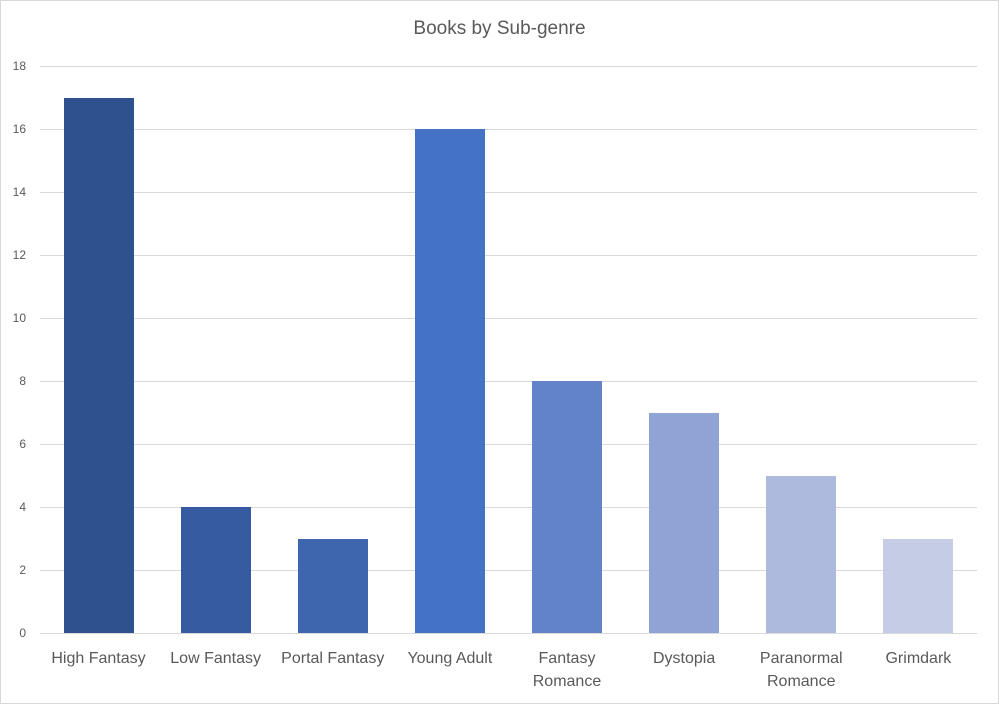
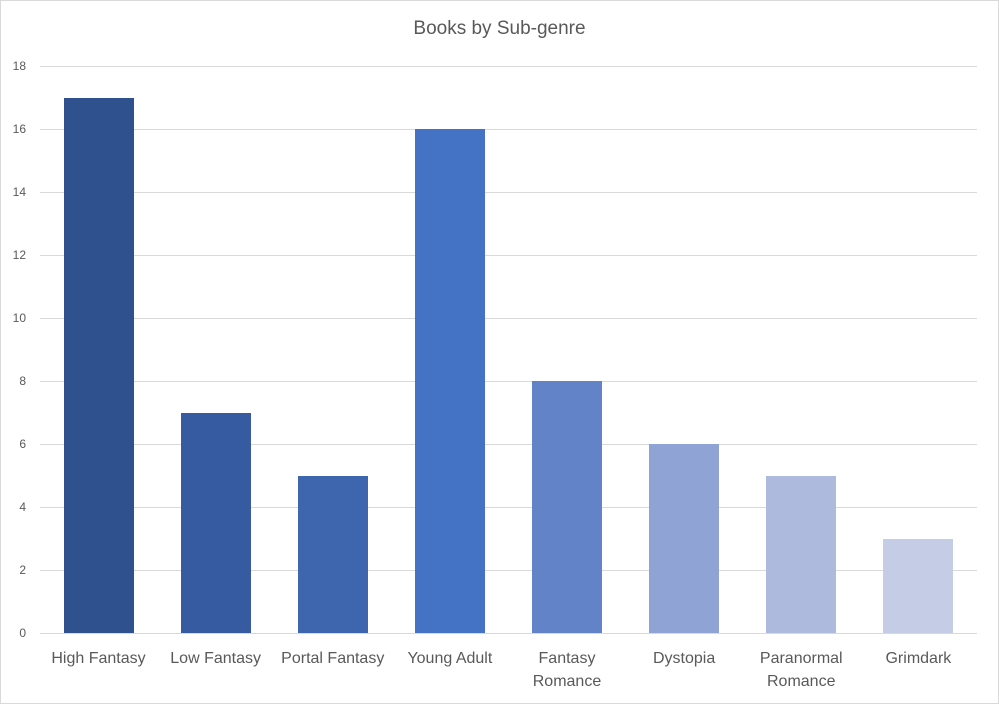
Low Fantasy: 4 -> 7
Portal Fantasy: 3 -> 5
Dystopia: 7 -> 6
